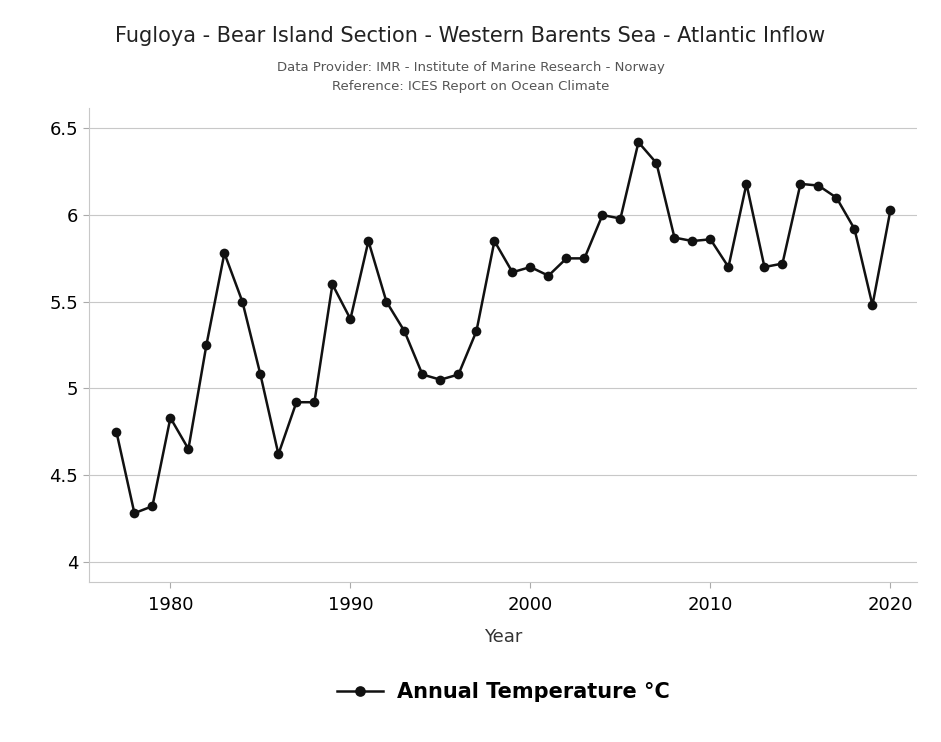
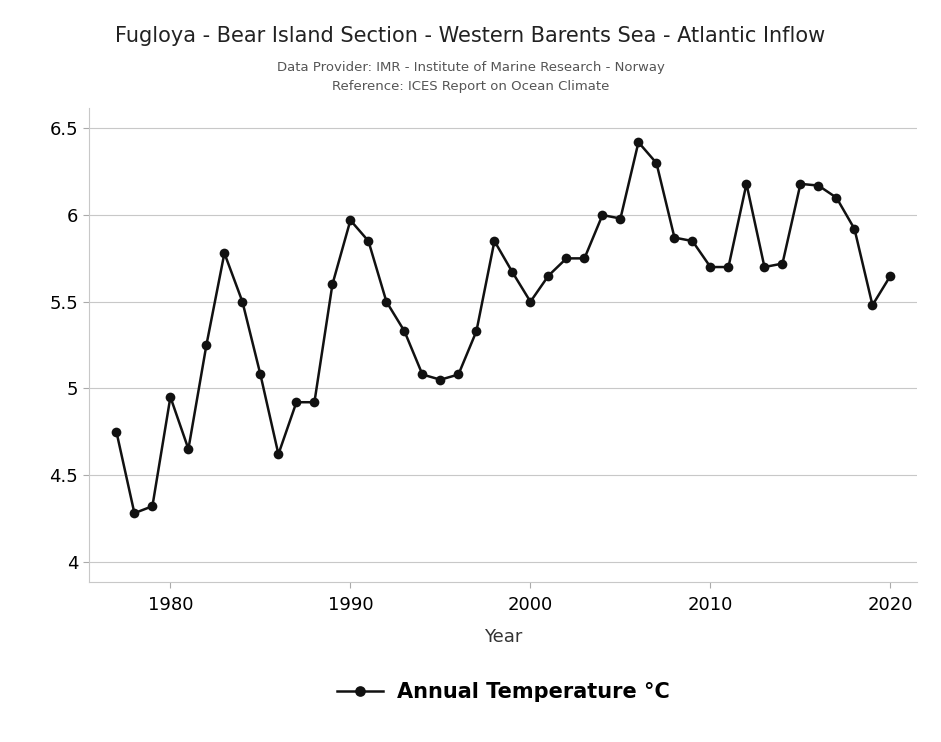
1980: 4.83 -> 4.95
1990: 5.40 -> 5.97
2000: 5.70 -> 5.50
2010: 5.86 -> 5.70
2020: 6.03 -> 5.65
